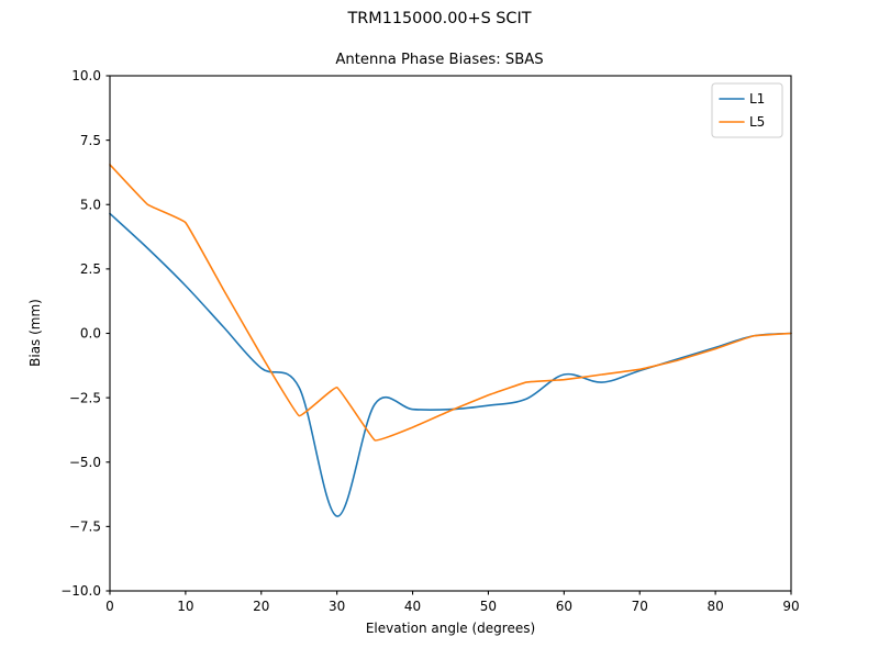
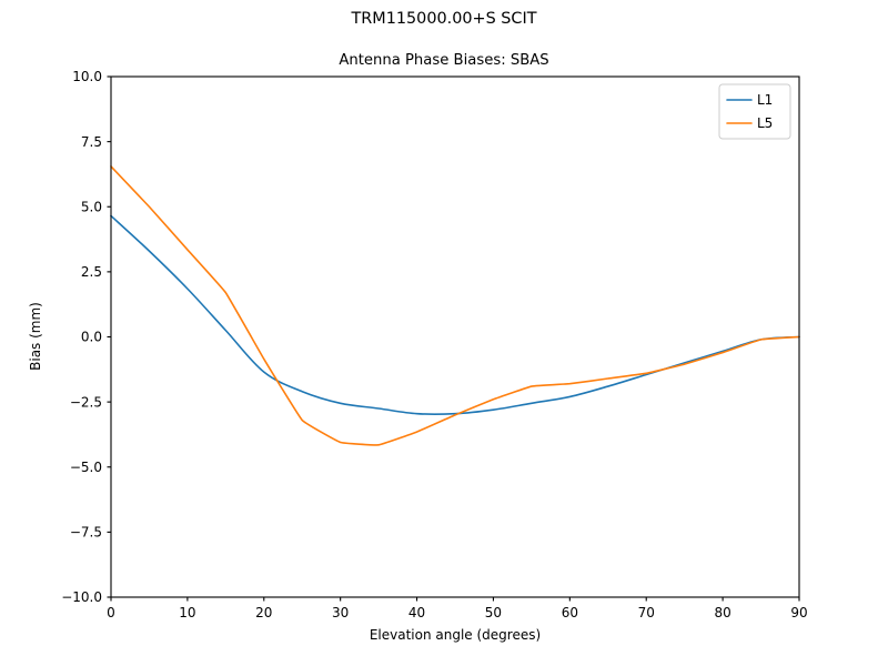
L5/10: 4.3 -> 3.4
L1/30: -7.1 -> -2.5
L5/30: -2.1 -> -4.0
L1/60: -1.6 -> -2.3
